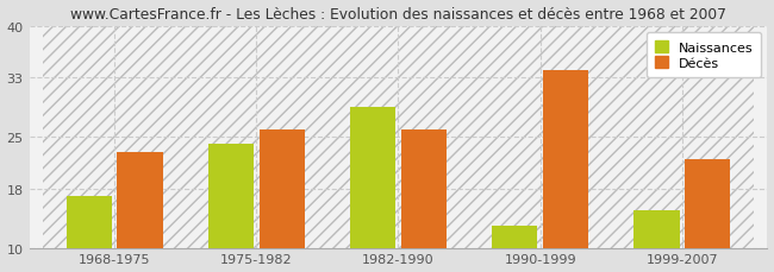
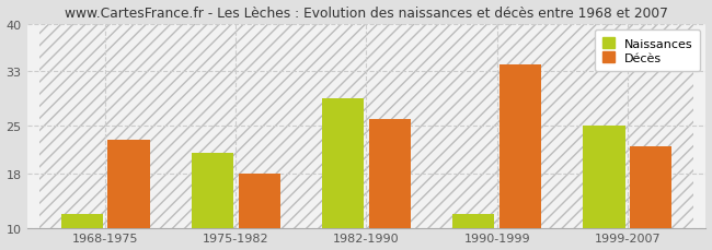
Naissances/1968-1975: 17 -> 12
Naissances/1975-1982: 24 -> 21
Décès/1975-1982: 26 -> 18
Naissances/1990-1999: 13 -> 12
Naissances/1999-2007: 15 -> 25
